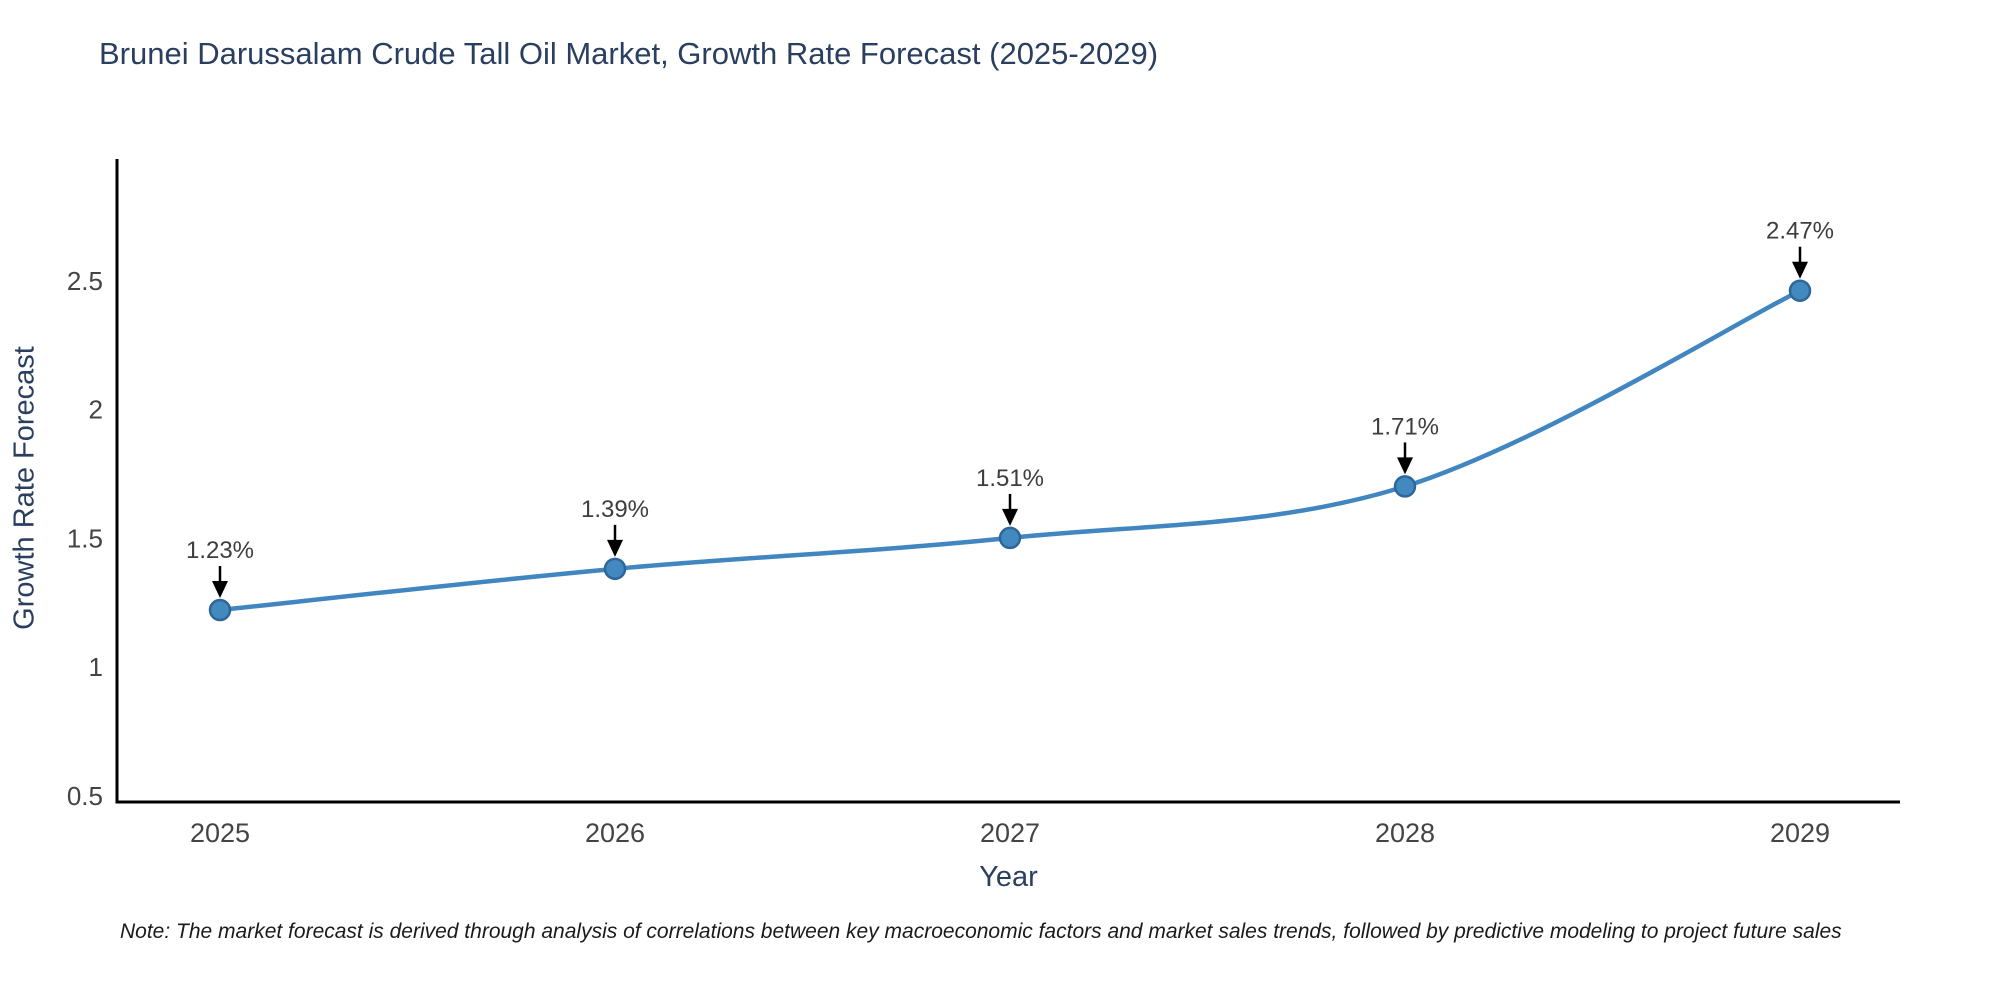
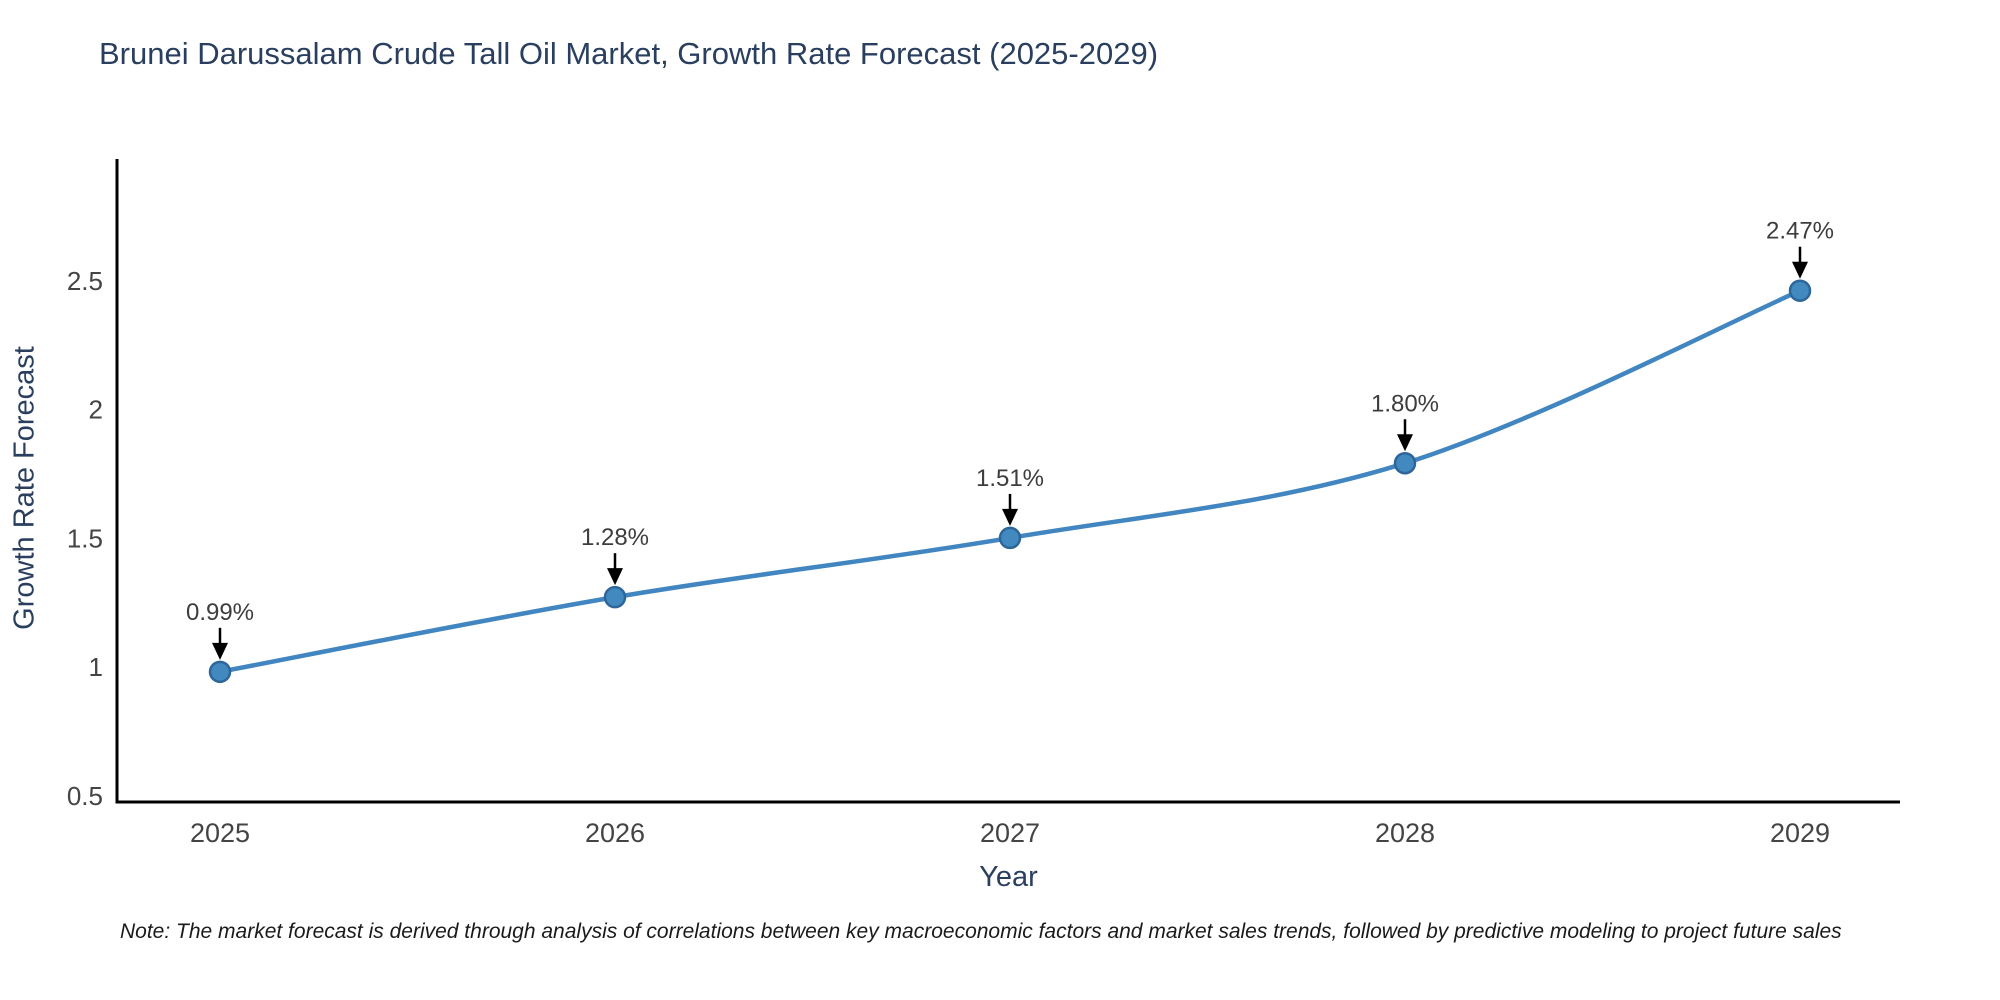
2025: 1.23% -> 0.99%
2026: 1.39% -> 1.28%
2028: 1.71% -> 1.80%
